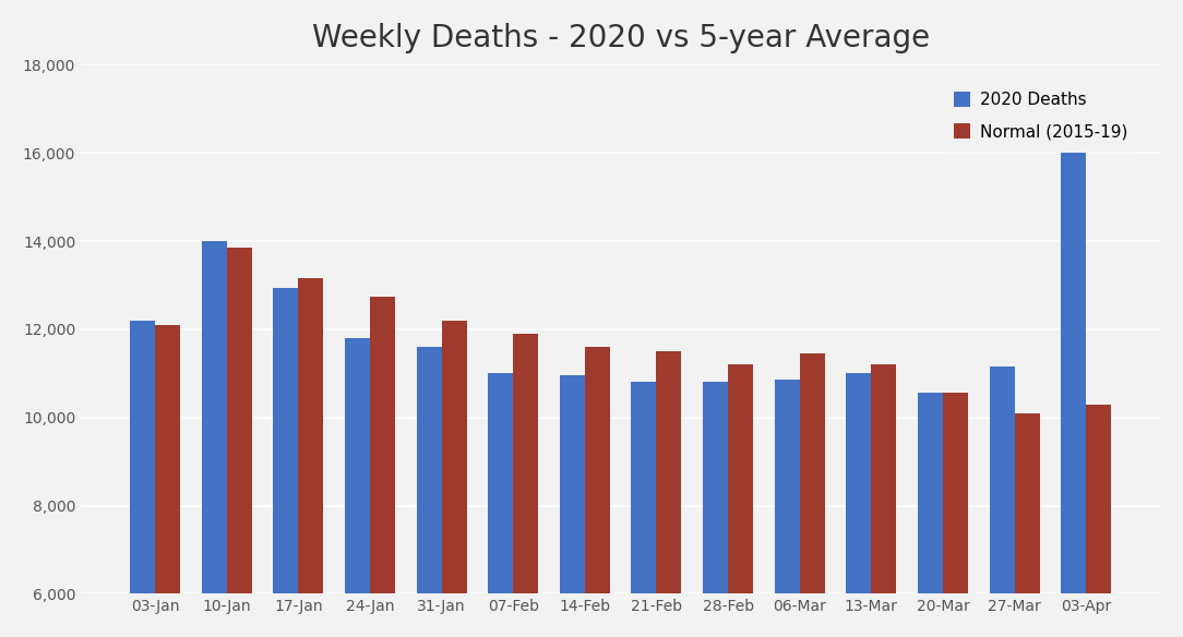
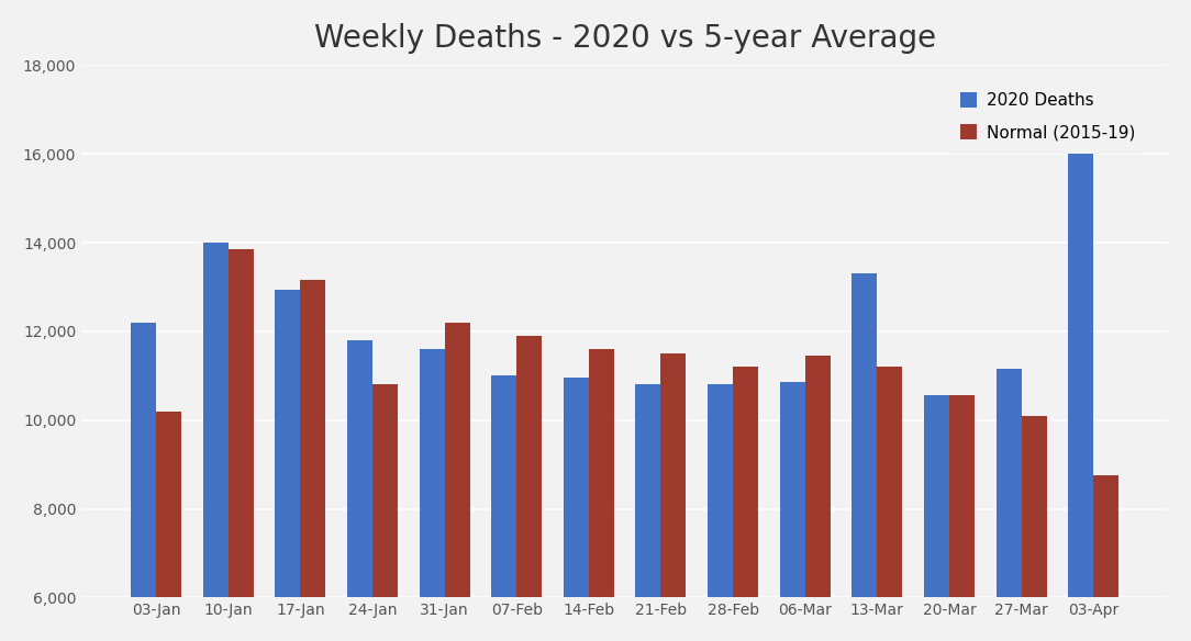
Normal (2015-19)/03-Jan: 12,100 -> 10,200
Normal (2015-19)/24-Jan: 12,750 -> 10,800
2020 Deaths/13-Mar: 11,000 -> 13,300
Normal (2015-19)/03-Apr: 10,300 -> 8,750
